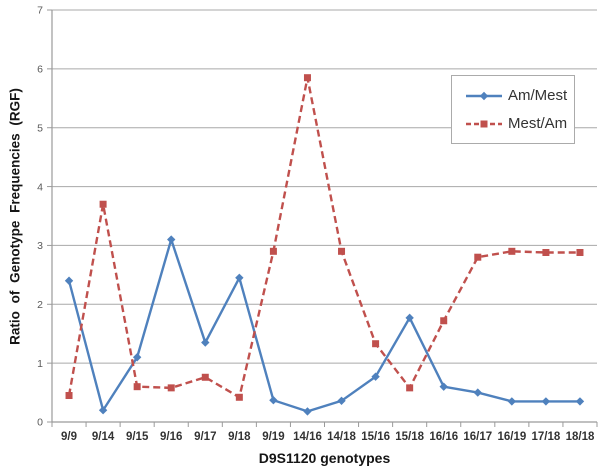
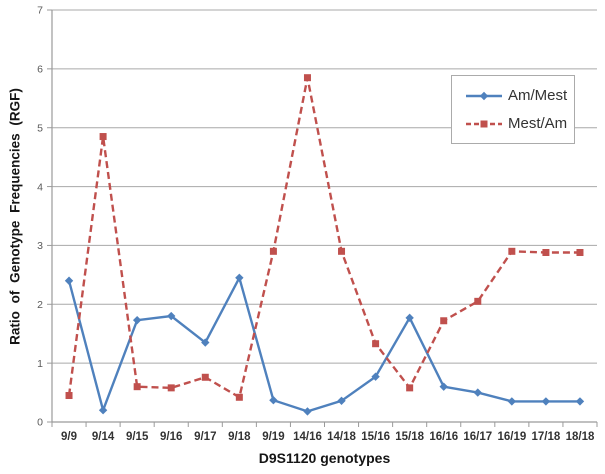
Mest/Am/9/14: 3.7 -> 4.8
Am/Mest/9/15: 1.1 -> 1.7
Am/Mest/9/16: 3.1 -> 1.8
Mest/Am/16/17: 2.8 -> 2.0
